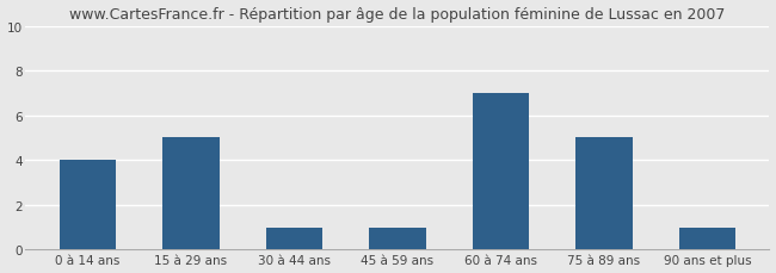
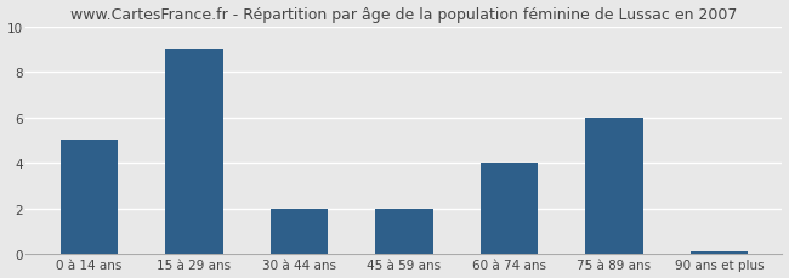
0 à 14 ans: 4.0 -> 5.0
15 à 29 ans: 5.0 -> 9.0
30 à 44 ans: 1.0 -> 2.0
45 à 59 ans: 1.0 -> 2.0
60 à 74 ans: 7.0 -> 4.0
75 à 89 ans: 5.0 -> 6.0
90 ans et plus: 1.0 -> 0.1
